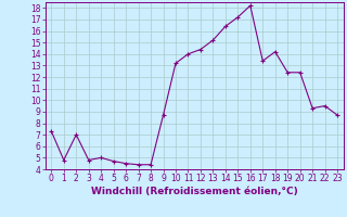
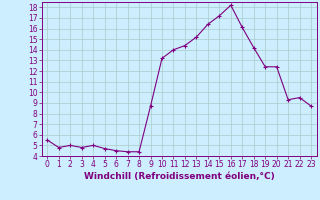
0: 7.3 -> 5.5
2: 7.0 -> 5.0
17: 13.4 -> 16.1
